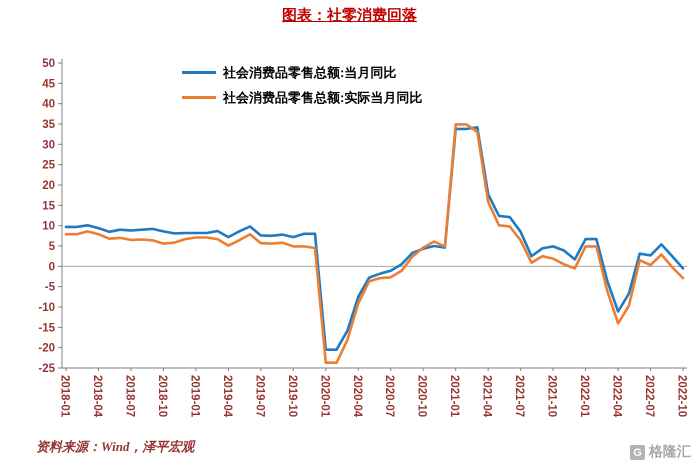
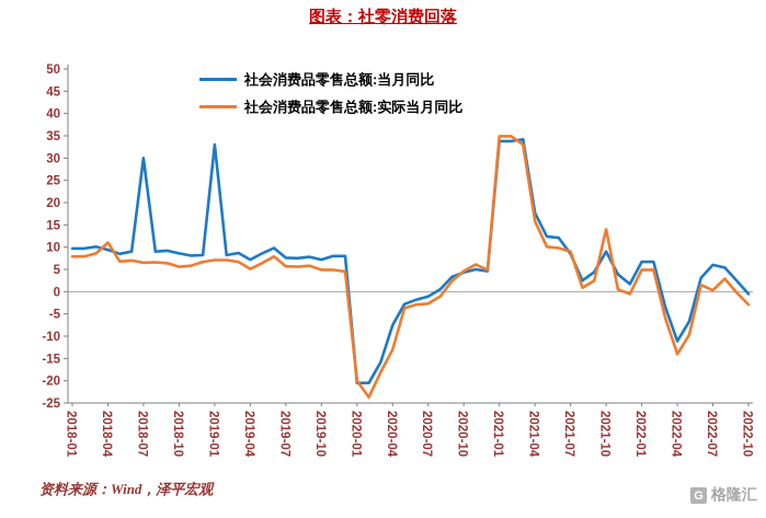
社会消费品零售总额:实际当月同比/2018-04: 8 -> 11
社会消费品零售总额:当月同比/2018-07: 9 -> 30
社会消费品零售总额:当月同比/2019-01: 8 -> 33
社会消费品零售总额:实际当月同比/2020-01: -24 -> -20
社会消费品零售总额:实际当月同比/2020-04: -9 -> -13
社会消费品零售总额:实际当月同比/2021-07: 6 -> 9
社会消费品零售总额:当月同比/2021-10: 5 -> 9
社会消费品零售总额:实际当月同比/2021-10: 2 -> 14
社会消费品零售总额:当月同比/2022-07: 3 -> 6
